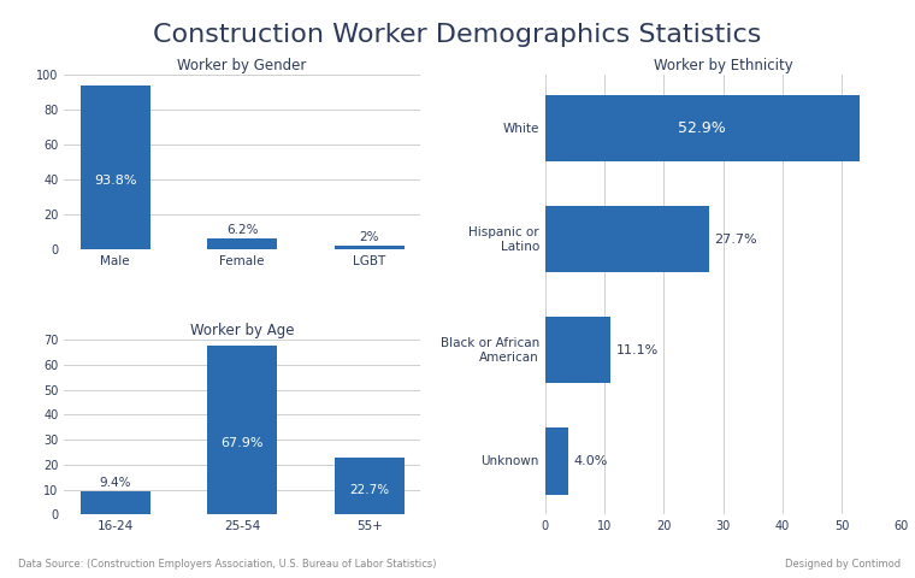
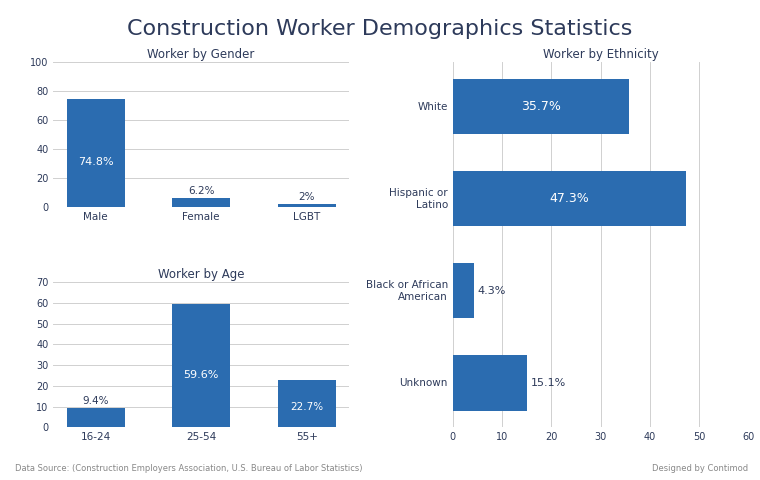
Worker by Gender/Male: 93.8% -> 74.8%
Worker by Ethnicity/White: 52.9% -> 35.7%
Worker by Ethnicity/Hispanic or Latino: 27.7% -> 47.3%
Worker by Ethnicity/Black or African American: 11.1% -> 4.3%
Worker by Ethnicity/Unknown: 4.0% -> 15.1%
Worker by Age/25-54: 67.9% -> 59.6%
